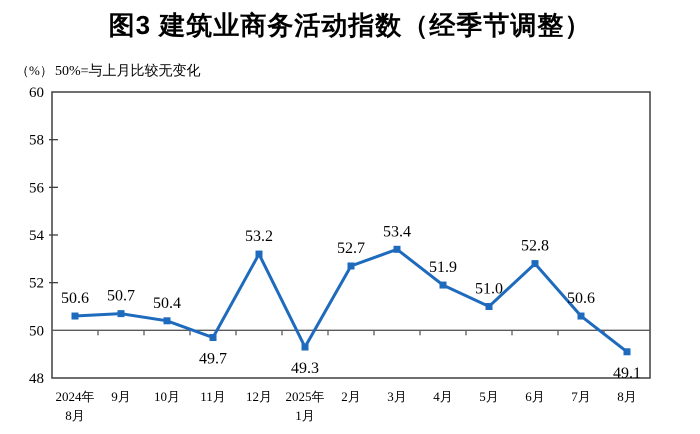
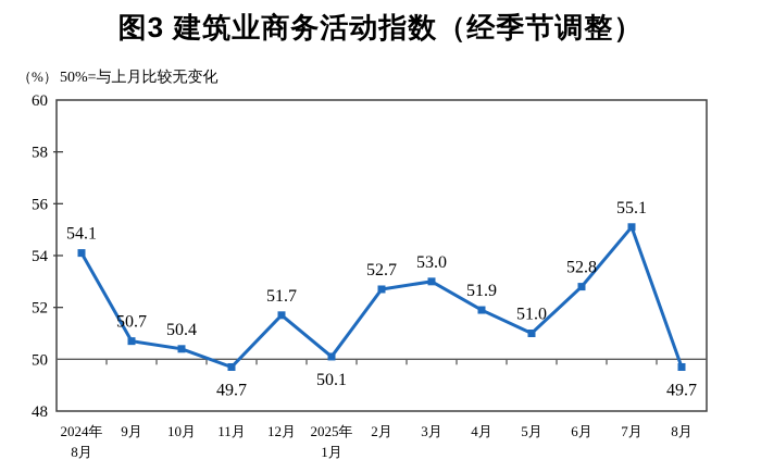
2024年 8月: 50.6 -> 54.1
12月: 53.2 -> 51.7
2025年 1月: 49.3 -> 50.1
3月: 53.4 -> 53.0
7月: 50.6 -> 55.1
8月: 49.1 -> 49.7
